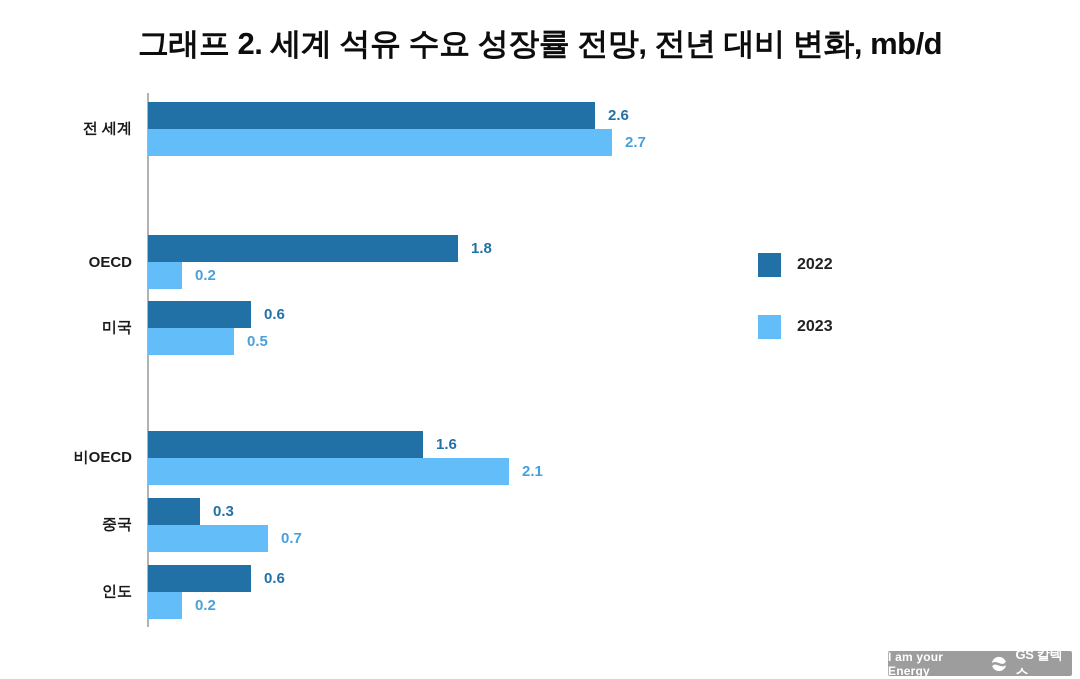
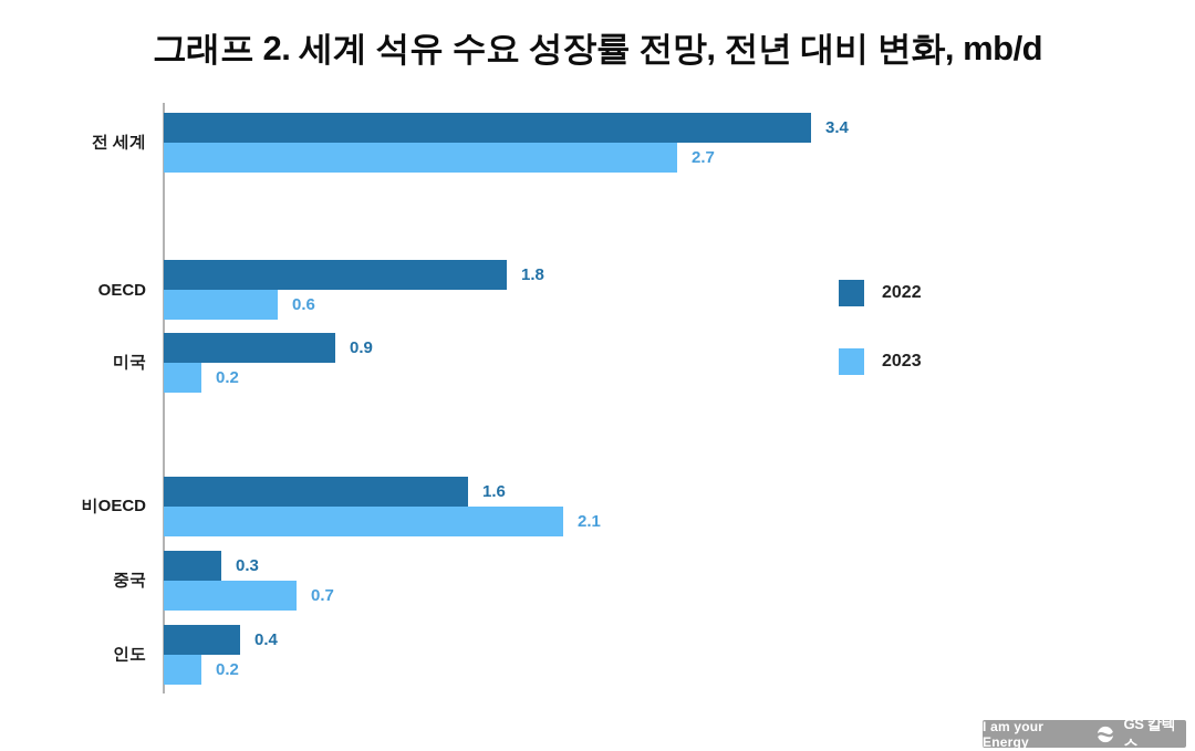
2022/전 세계: 2.6 -> 3.4
2023/OECD: 0.2 -> 0.6
2022/미국: 0.6 -> 0.9
2023/미국: 0.5 -> 0.2
2022/인도: 0.6 -> 0.4
